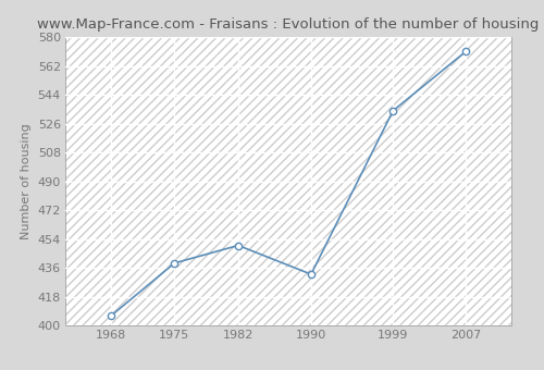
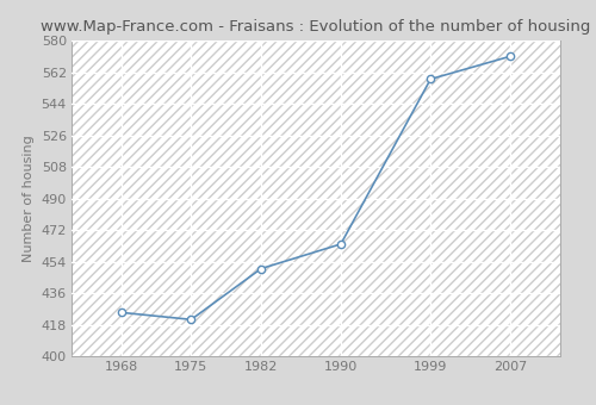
1968: 406 -> 425
1975: 439 -> 421
1990: 432 -> 464
1999: 534 -> 558
